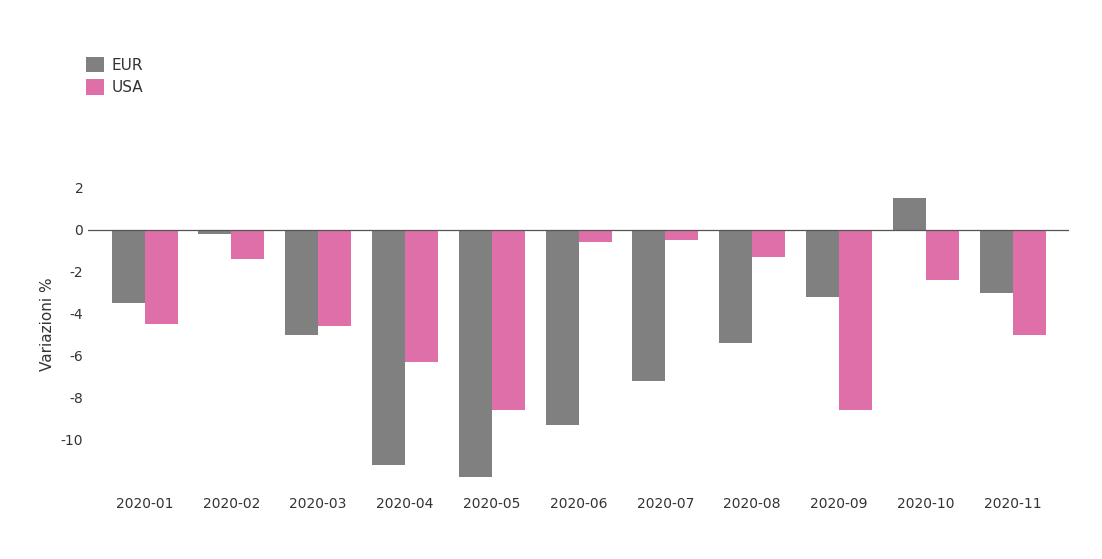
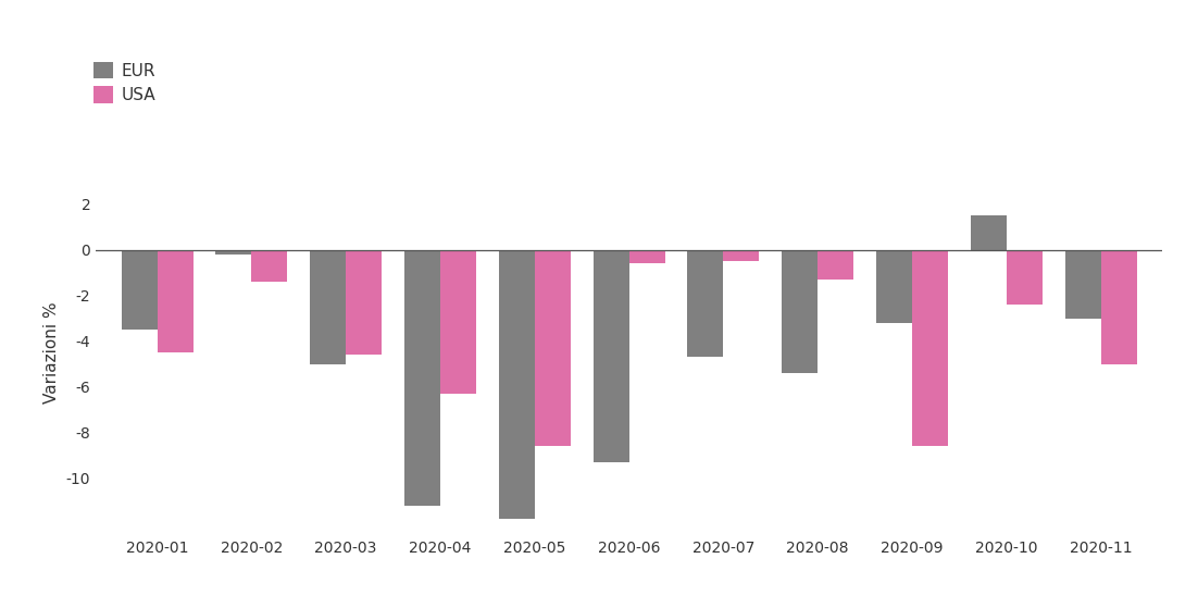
EUR/2020-07: -7.2 -> -4.7
